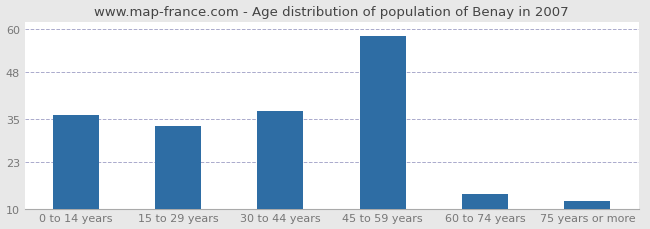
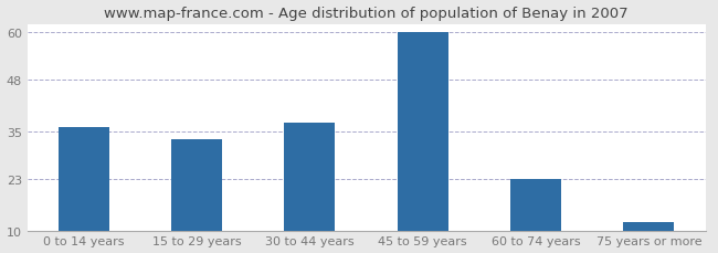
45 to 59 years: 58 -> 60
60 to 74 years: 14 -> 23
